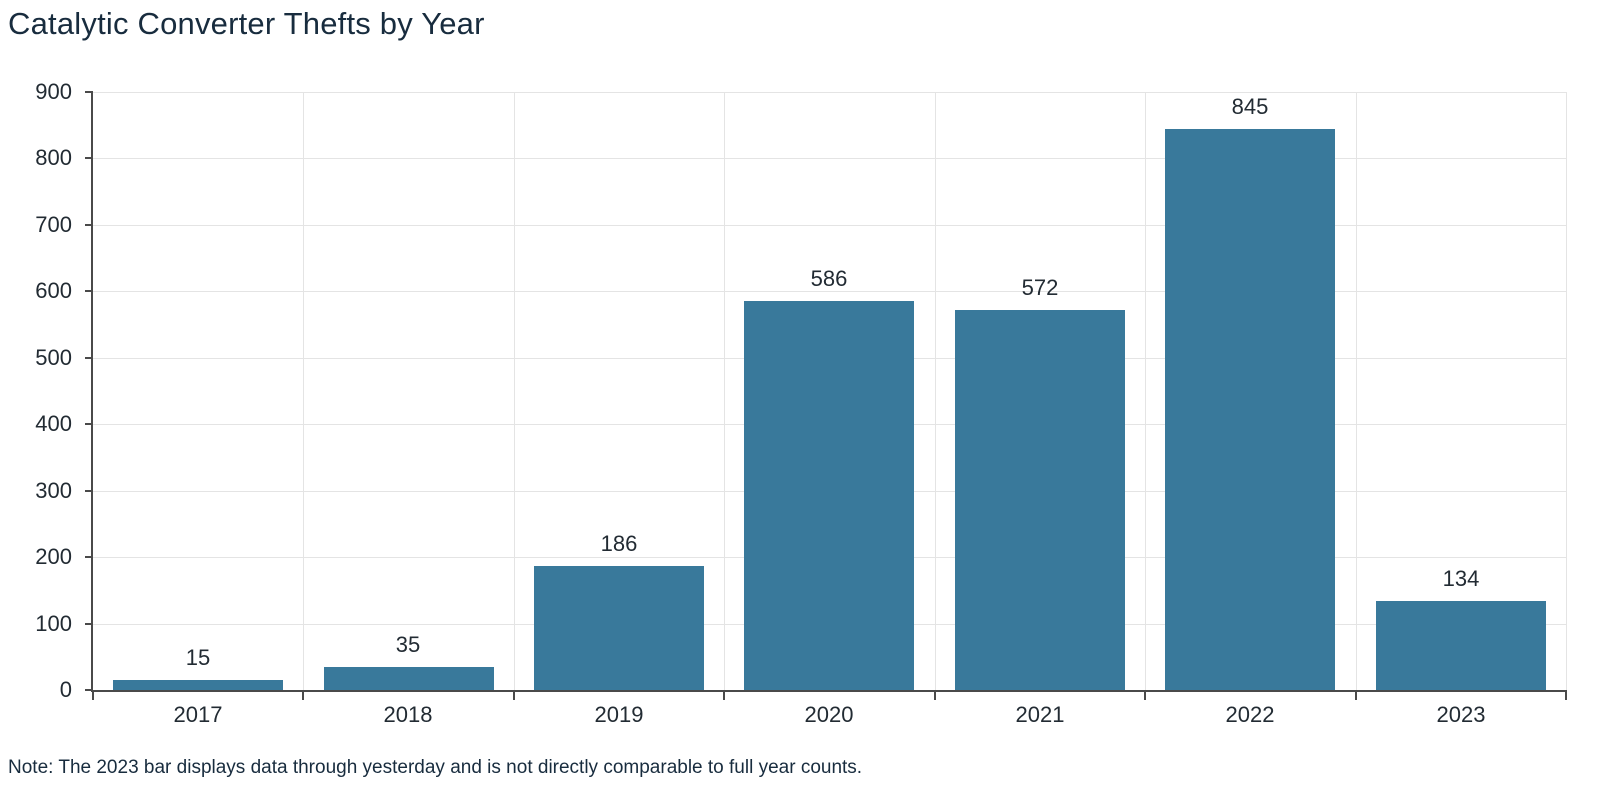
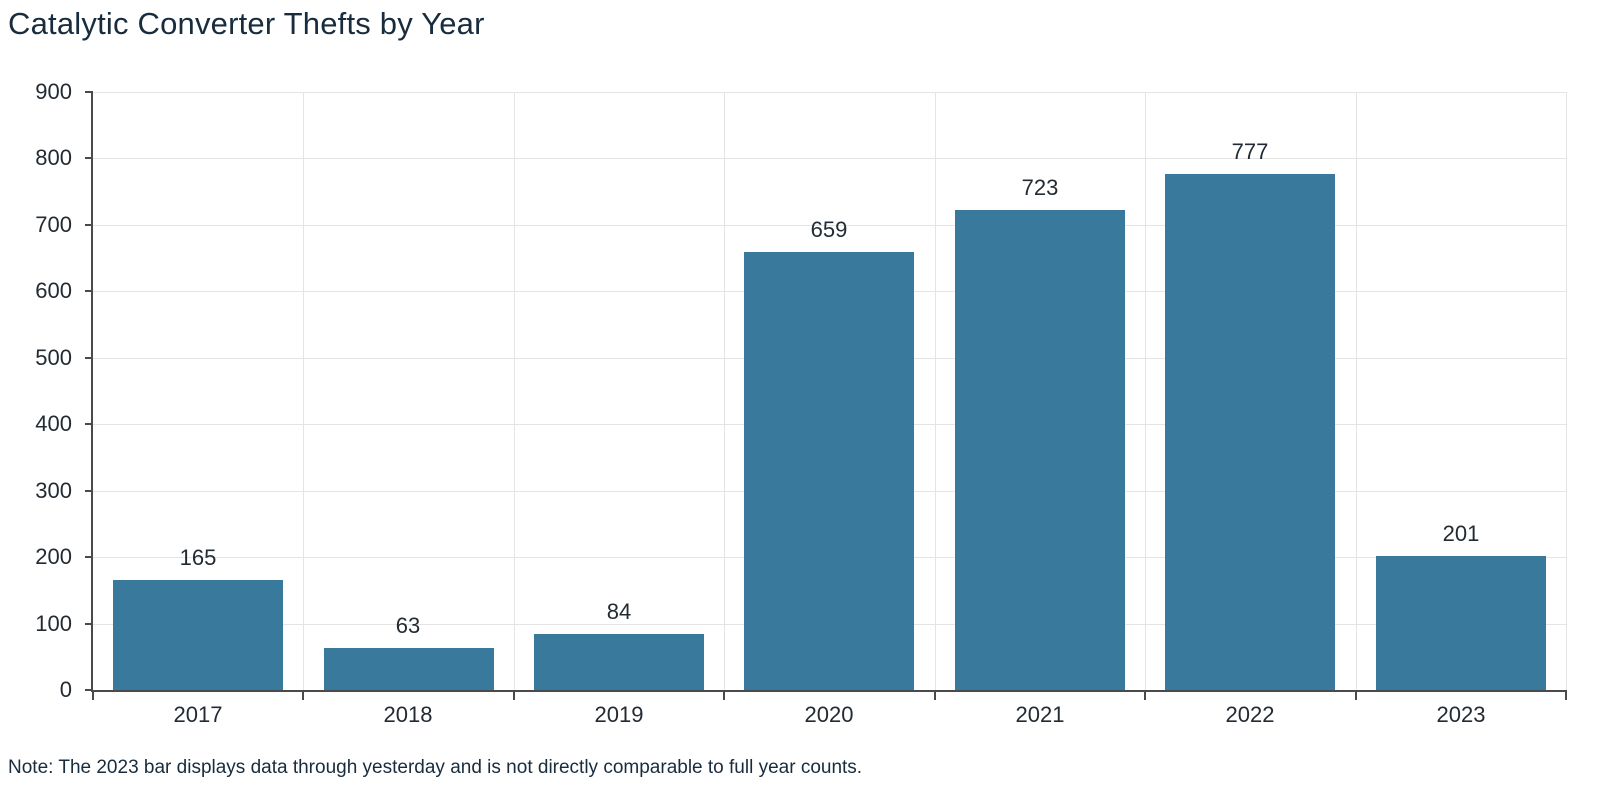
2017: 15 -> 165
2018: 35 -> 63
2019: 186 -> 84
2020: 586 -> 659
2021: 572 -> 723
2022: 845 -> 777
2023: 134 -> 201
